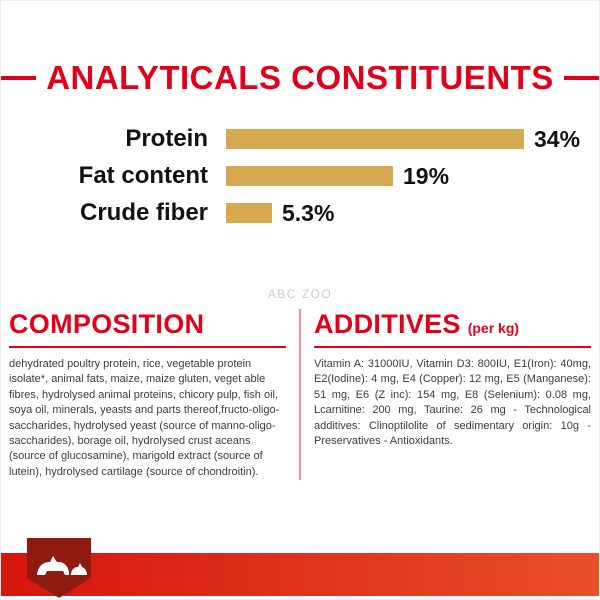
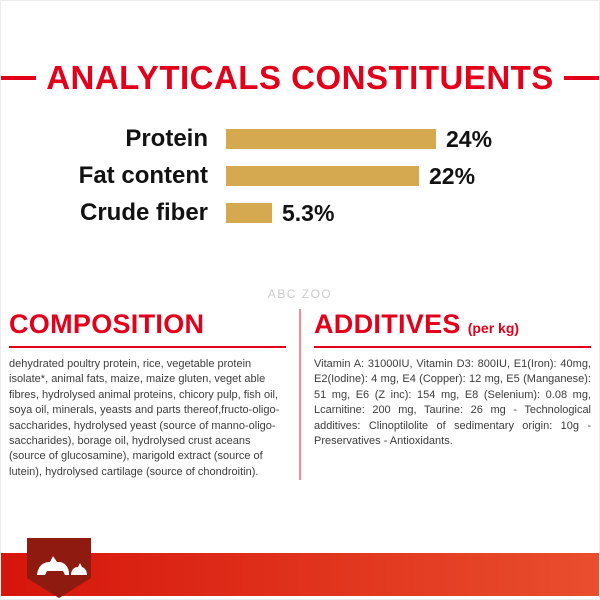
Protein: 34% -> 24%
Fat content: 19% -> 22%
